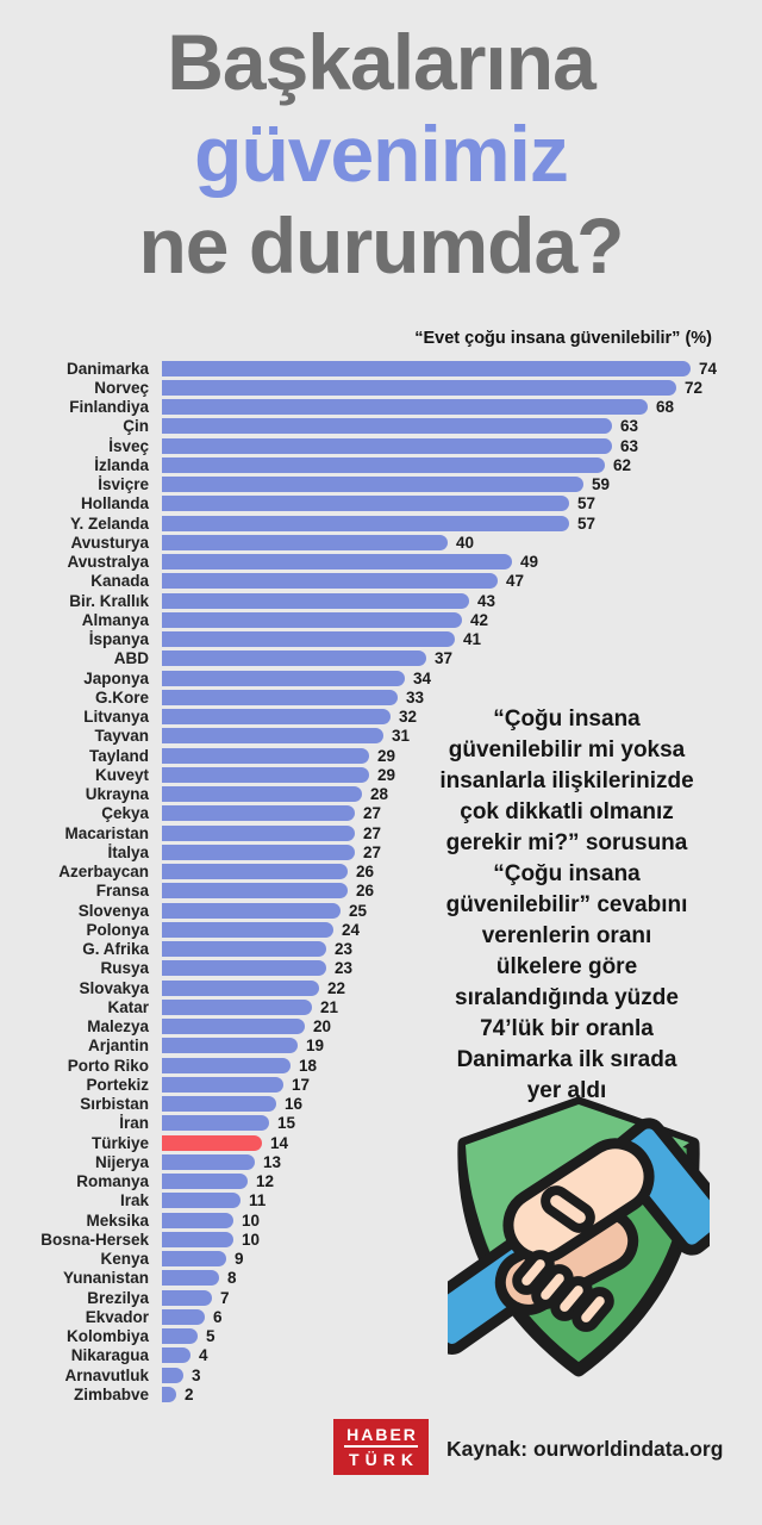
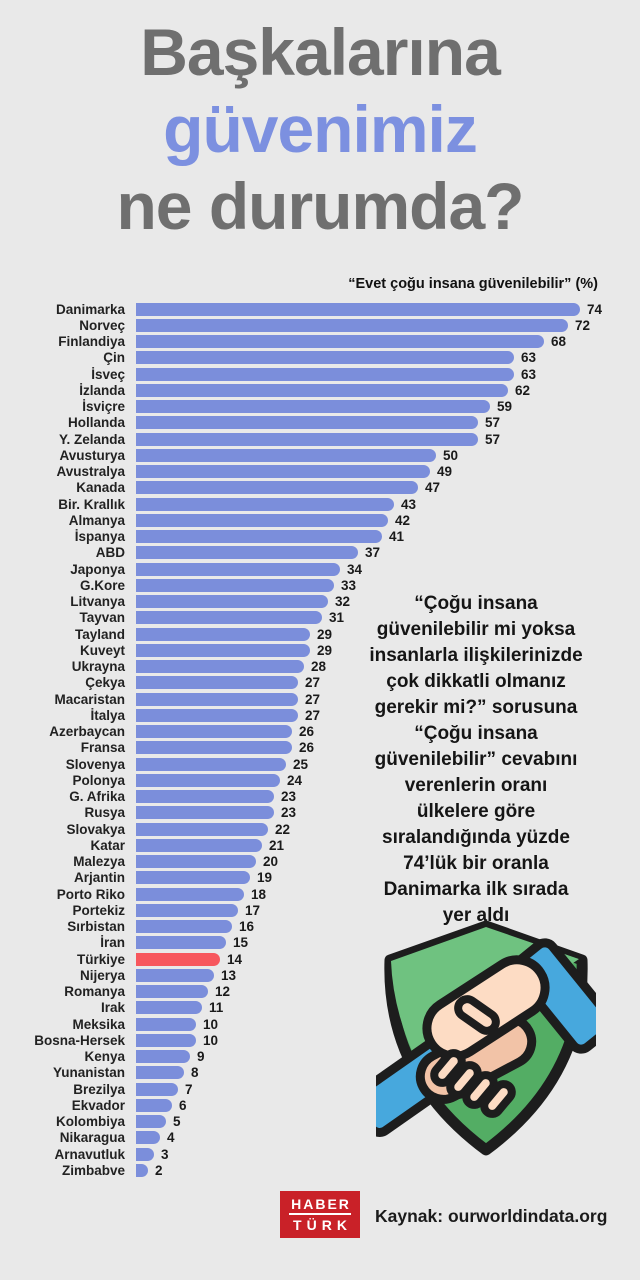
Avusturya: 40 -> 50
